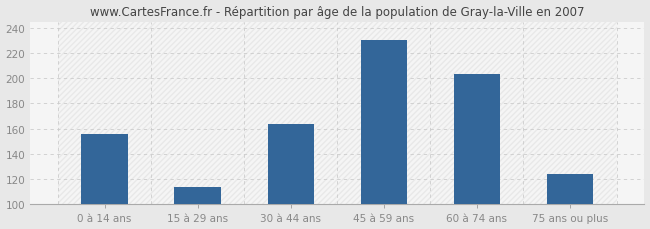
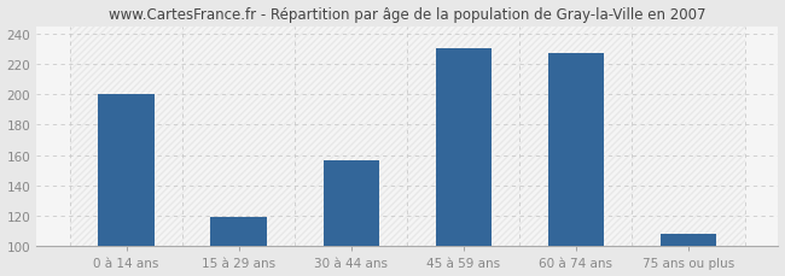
0 à 14 ans: 156 -> 200
15 à 29 ans: 114 -> 119
30 à 44 ans: 164 -> 157
60 à 74 ans: 203 -> 227
75 ans ou plus: 124 -> 108
